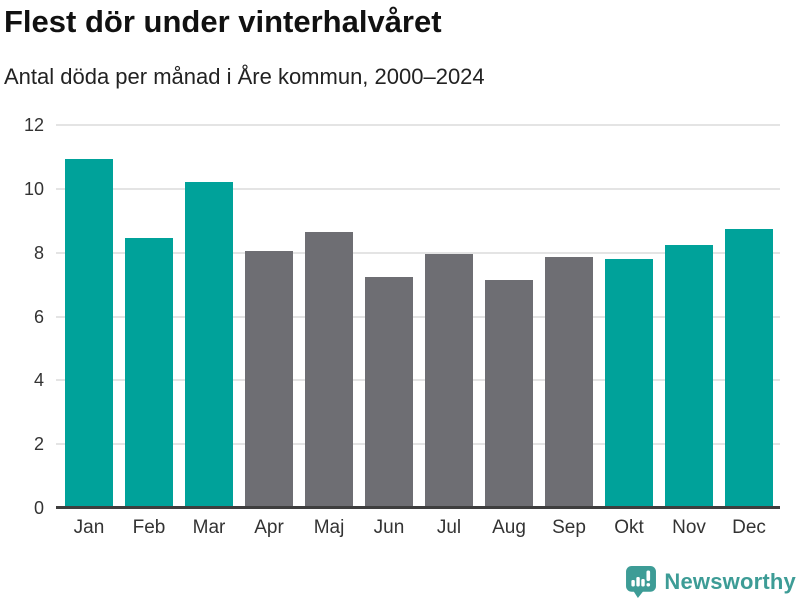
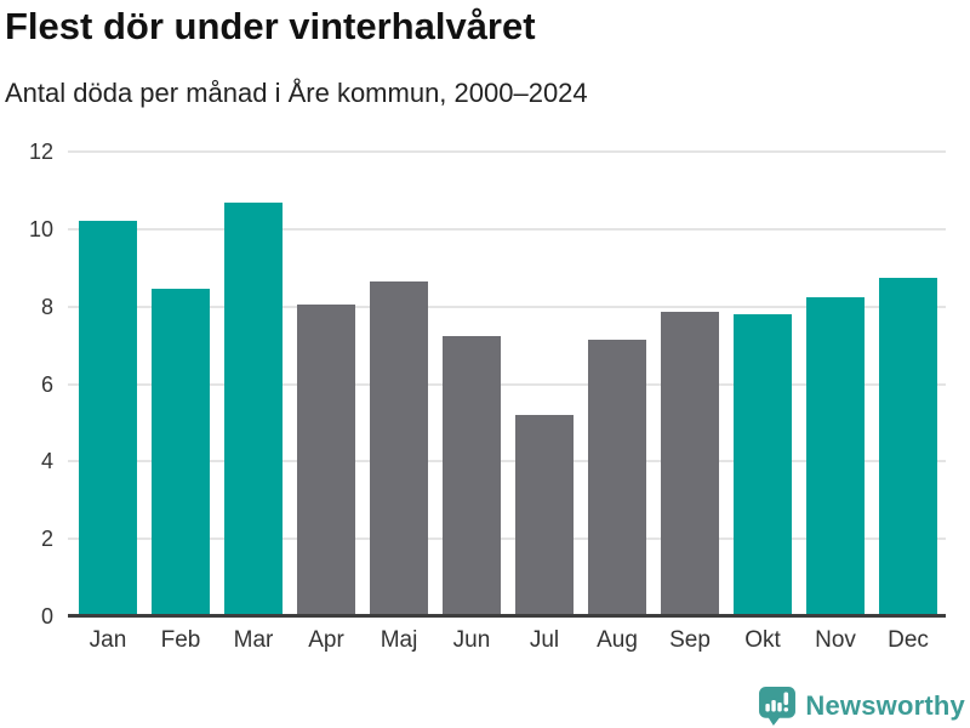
Jan: 10.9 -> 10.2
Mar: 10.2 -> 10.7
Jul: 8.0 -> 5.2
